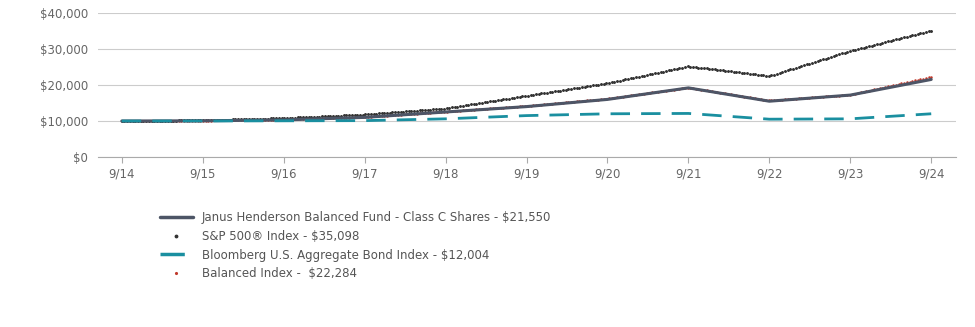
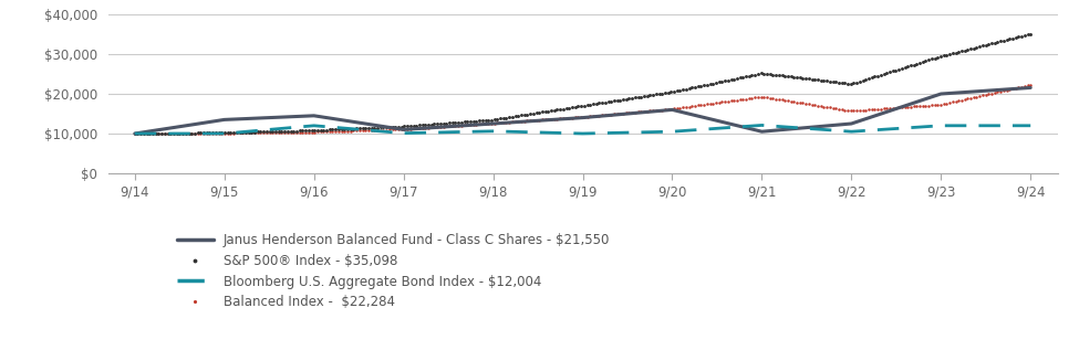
Janus Henderson Balanced Fund - Class C Shares - $21,550/9/15: $10,000 -> $13,500
Janus Henderson Balanced Fund - Class C Shares - $21,550/9/16: $10,300 -> $14,500
Bloomberg U.S. Aggregate Bond Index - $12,004/9/16: $10,000 -> $12,000
Bloomberg U.S. Aggregate Bond Index - $12,004/9/19: $11,500 -> $10,000
Bloomberg U.S. Aggregate Bond Index - $12,004/9/20: $12,000 -> $10,500
Janus Henderson Balanced Fund - Class C Shares - $21,550/9/21: $19,200 -> $10,500
Janus Henderson Balanced Fund - Class C Shares - $21,550/9/22: $15,500 -> $12,500
Janus Henderson Balanced Fund - Class C Shares - $21,550/9/23: $17,200 -> $20,000
Bloomberg U.S. Aggregate Bond Index - $12,004/9/23: $10,600 -> $12,000
